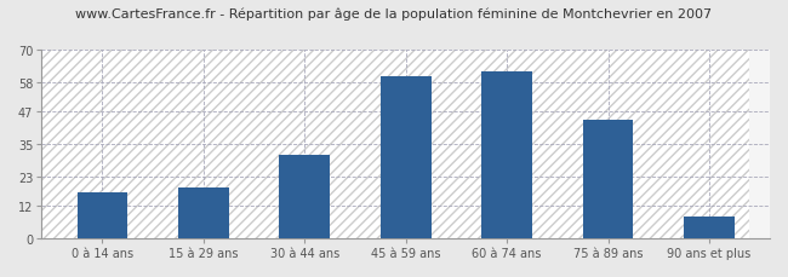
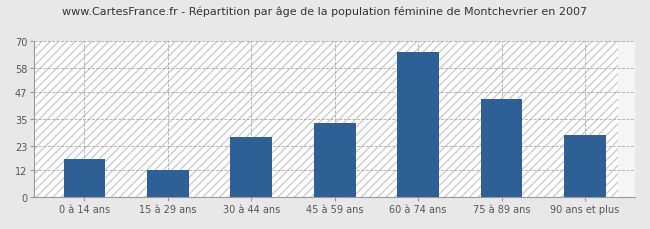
15 à 29 ans: 19 -> 12
30 à 44 ans: 31 -> 27
45 à 59 ans: 60 -> 33
60 à 74 ans: 62 -> 65
90 ans et plus: 8 -> 28
